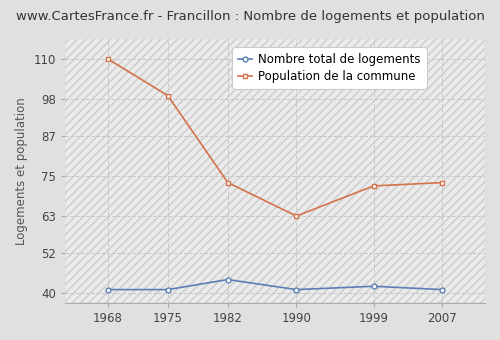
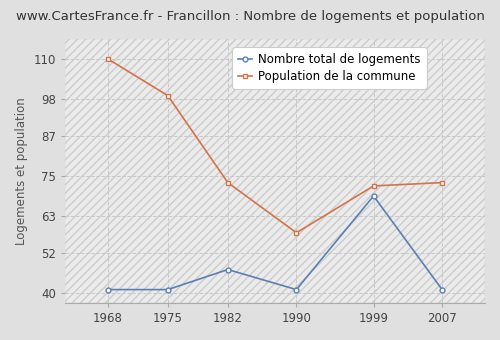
Nombre total de logements/1982: 44 -> 47
Population de la commune/1990: 63 -> 58
Nombre total de logements/1999: 42 -> 69
